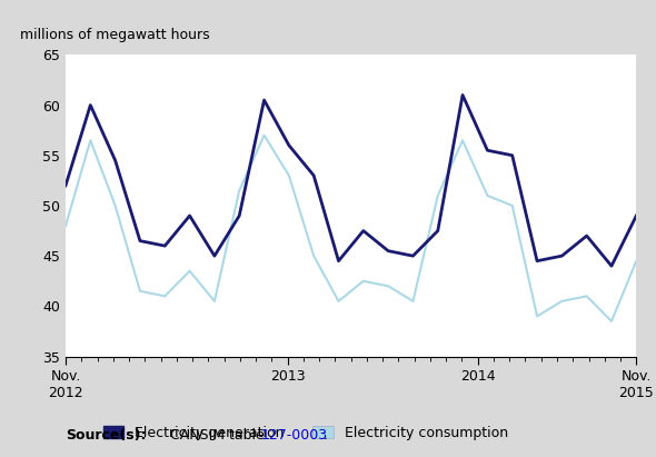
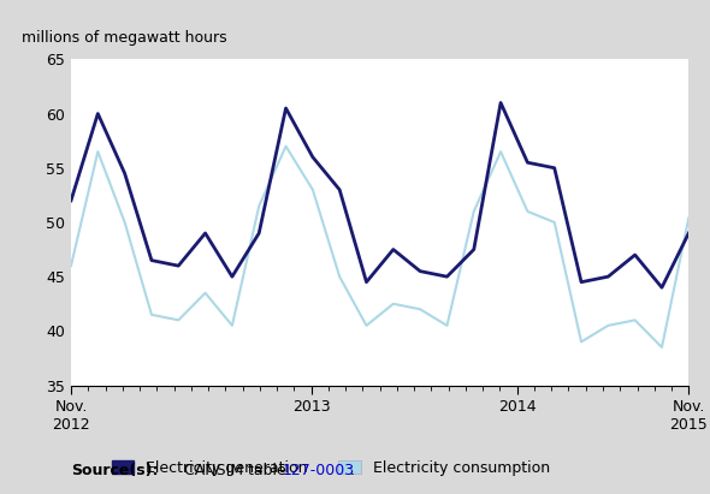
Electricity consumption/Nov. 2012: 48.0 -> 46.0
Electricity consumption/Nov. 2015: 44.5 -> 50.4
